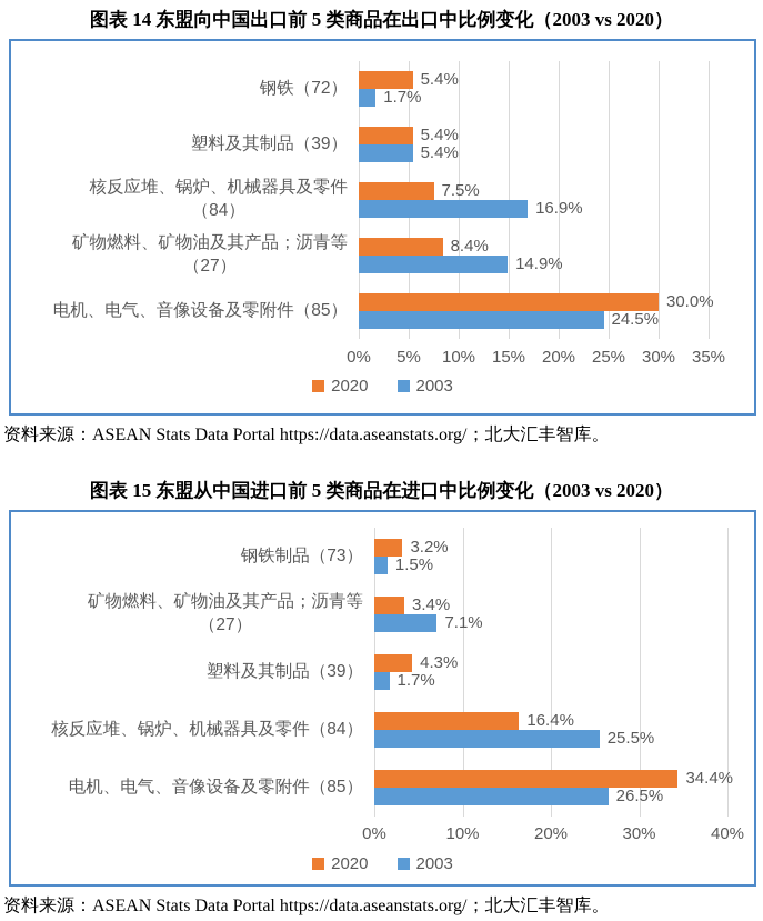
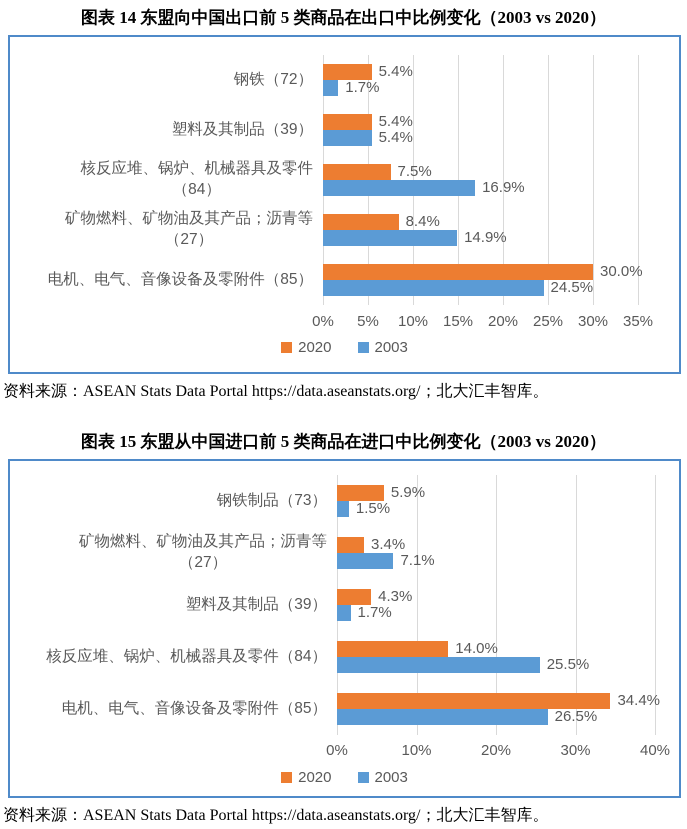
图表 15 东盟从中国进口前 5 类商品在进口中比例变化（2003 vs 2020）/2020/钢铁制品（73）: 3.2% -> 5.9%
图表 15 东盟从中国进口前 5 类商品在进口中比例变化（2003 vs 2020）/2020/核反应堆、锅炉、机械器具及零件（84）: 16.4% -> 14.0%
